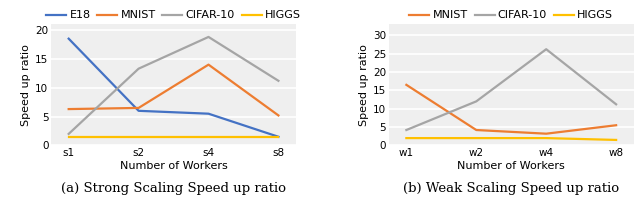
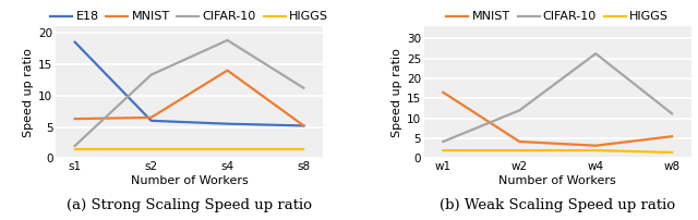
E18/s8: 1.5 -> 5.2
